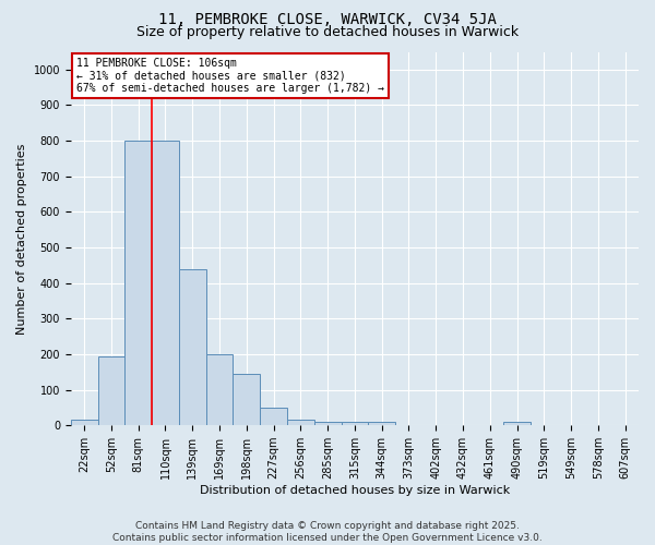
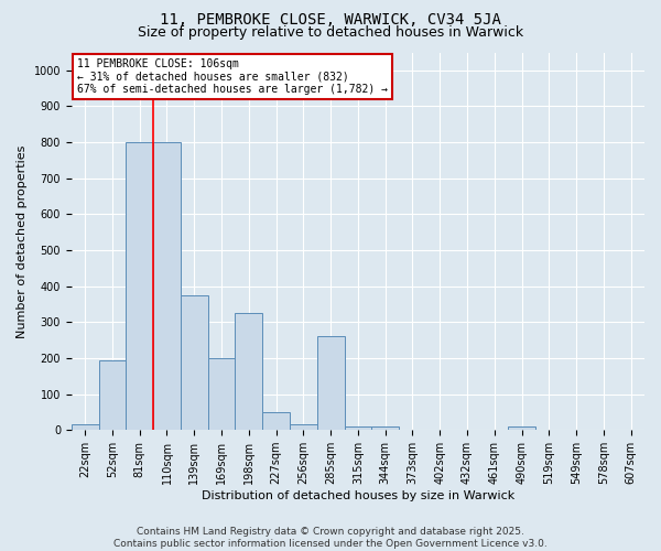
139sqm: 440 -> 375
198sqm: 145 -> 325
285sqm: 10 -> 260
